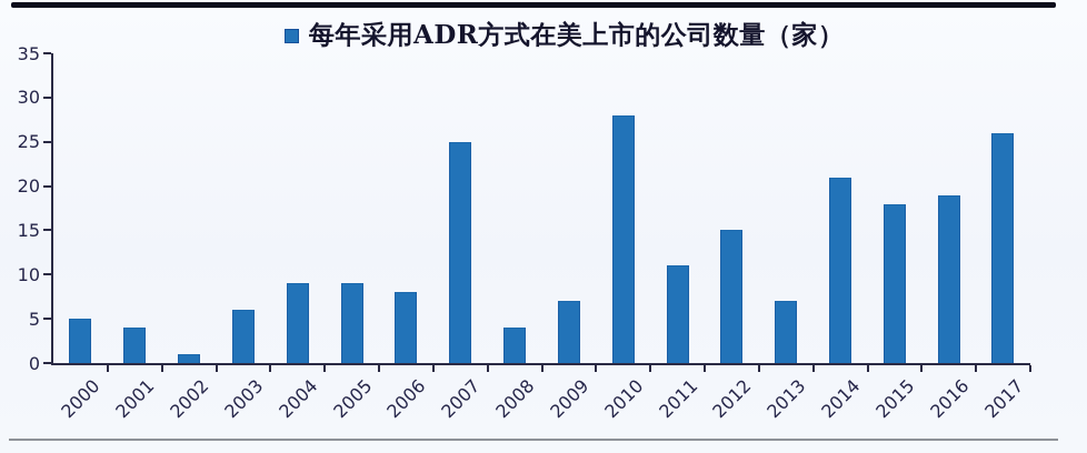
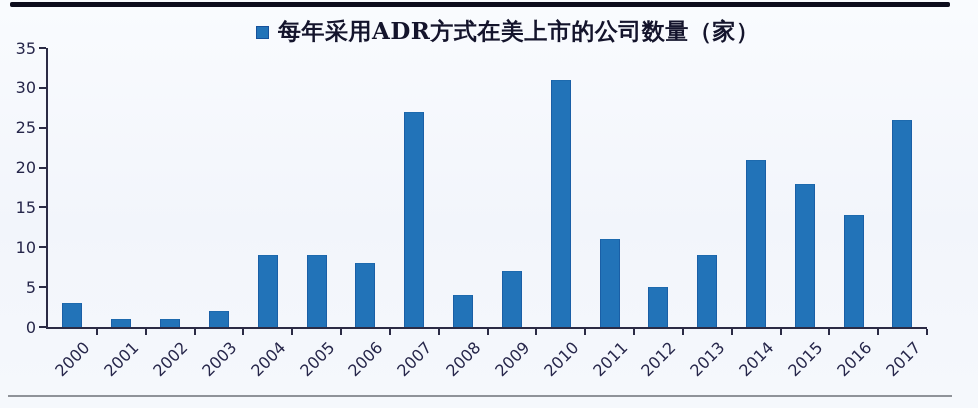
2000: 5 -> 3
2001: 4 -> 1
2003: 6 -> 2
2007: 25 -> 27
2010: 28 -> 31
2012: 15 -> 5
2013: 7 -> 9
2016: 19 -> 14
